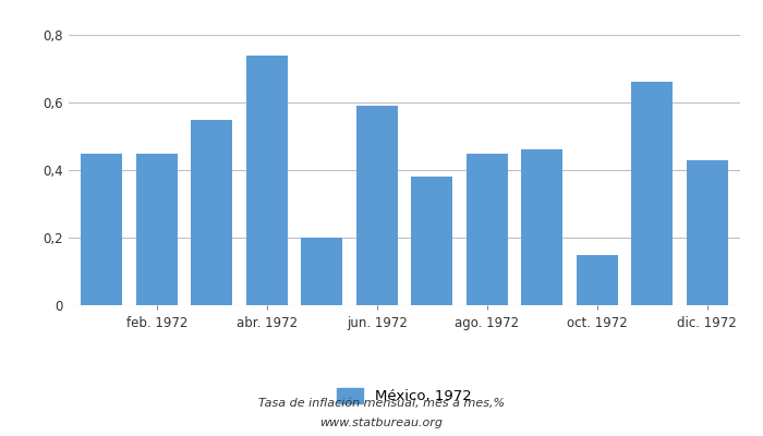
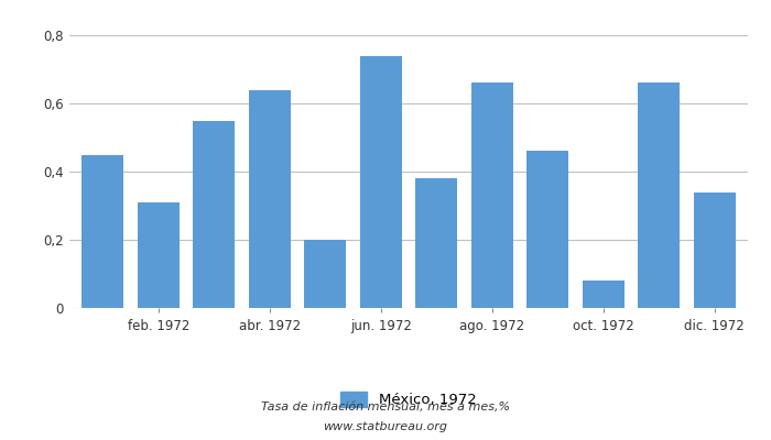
feb. 1972: 0,45 -> 0,31
abr. 1972: 0,74 -> 0,64
jun. 1972: 0,59 -> 0,74
ago. 1972: 0,45 -> 0,66
oct. 1972: 0,15 -> 0,08
dic. 1972: 0,43 -> 0,34
